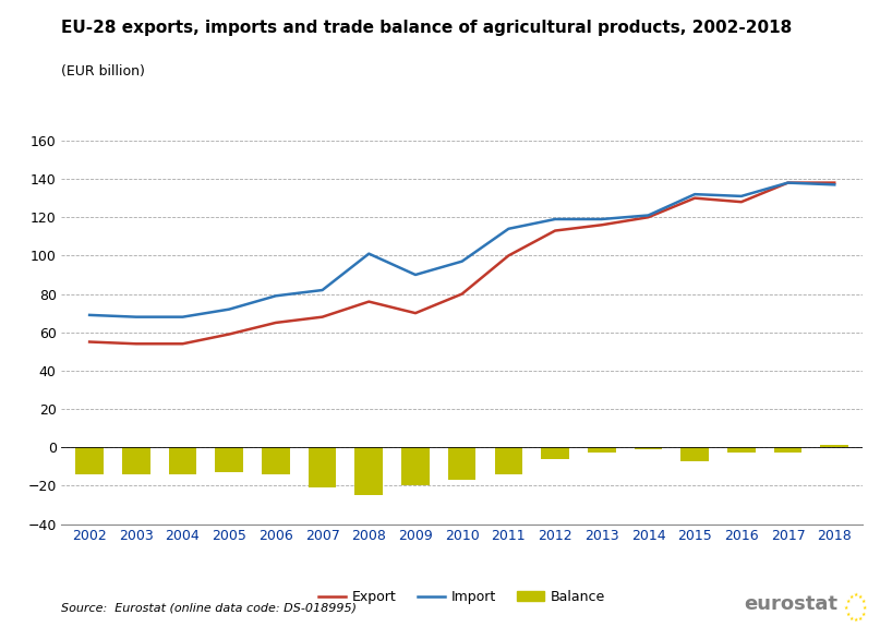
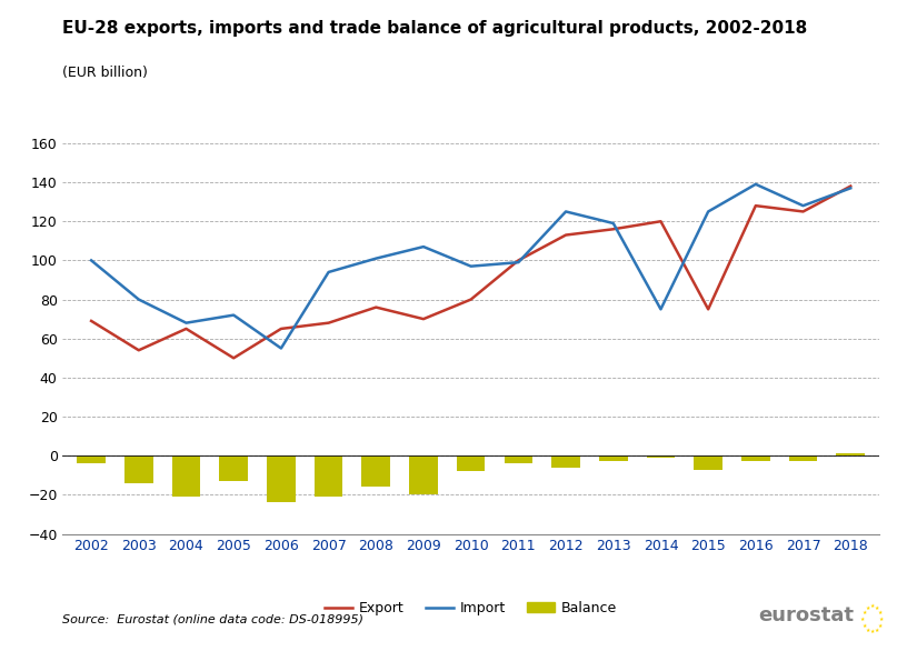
Export/2002: 55 -> 69
Import/2002: 69 -> 100
Balance/2002: -14 -> -4
Import/2003: 68 -> 80
Export/2004: 54 -> 65
Balance/2004: -14 -> -21
Export/2005: 59 -> 50
Import/2006: 79 -> 55
Balance/2006: -14 -> -24
Import/2007: 82 -> 94
Balance/2008: -25 -> -16
Import/2009: 90 -> 107
Balance/2010: -17 -> -8
Import/2011: 114 -> 99
Balance/2011: -14 -> -4
Import/2012: 119 -> 125
Import/2014: 121 -> 75
Export/2015: 130 -> 75
Import/2015: 132 -> 125
Import/2016: 131 -> 139
Export/2017: 138 -> 125
Import/2017: 138 -> 128
